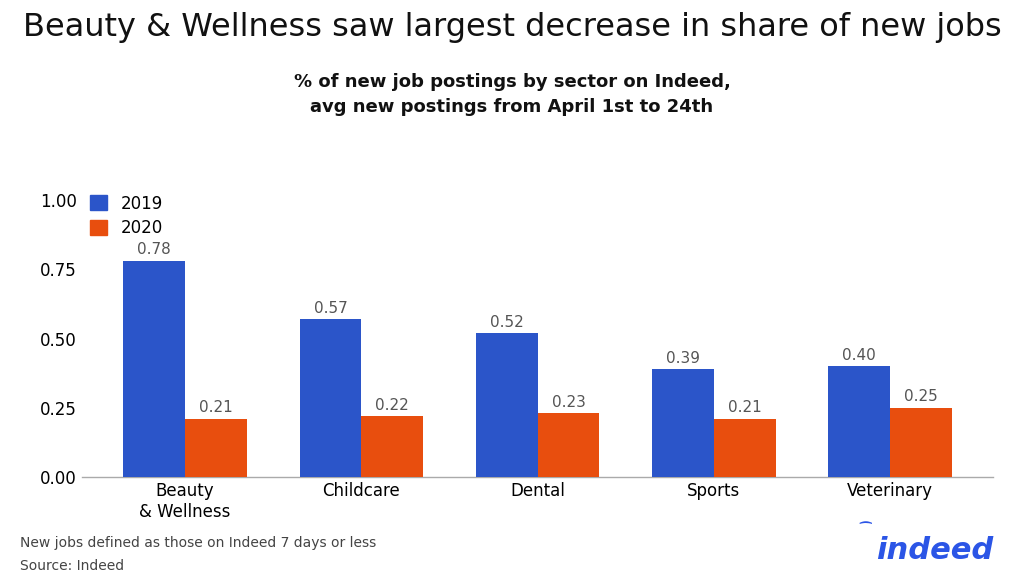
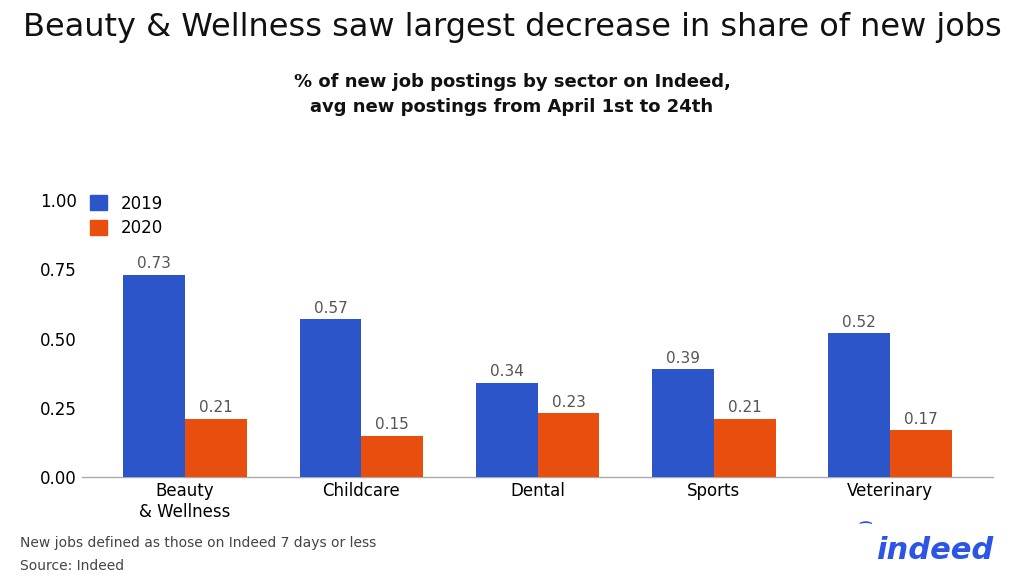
2019/Beauty & Wellness: 0.78 -> 0.73
2020/Childcare: 0.22 -> 0.15
2019/Dental: 0.52 -> 0.34
2019/Veterinary: 0.40 -> 0.52
2020/Veterinary: 0.25 -> 0.17
